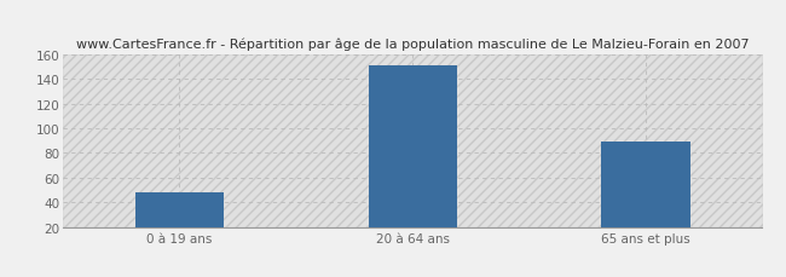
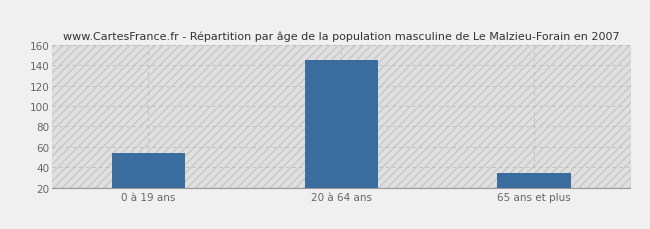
0 à 19 ans: 48 -> 54
20 à 64 ans: 151 -> 145
65 ans et plus: 89 -> 34
